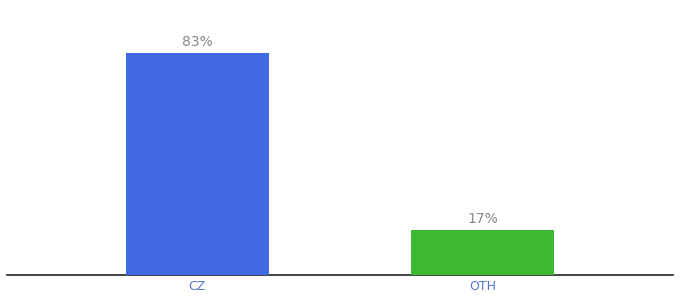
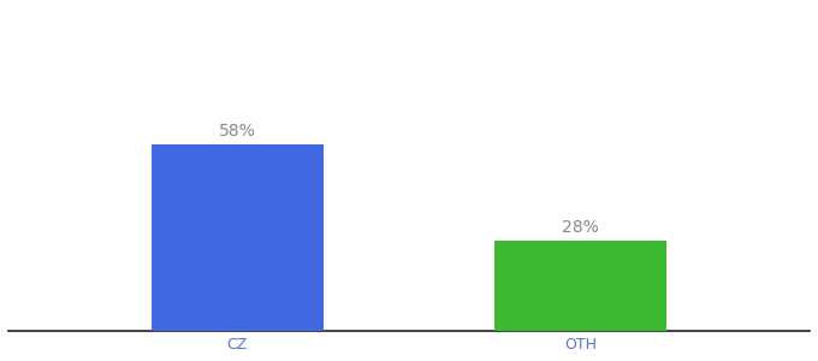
CZ: 83% -> 58%
OTH: 17% -> 28%
